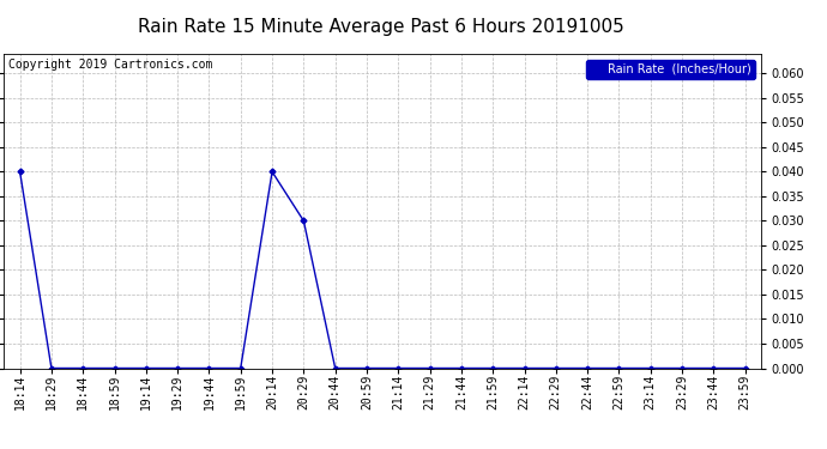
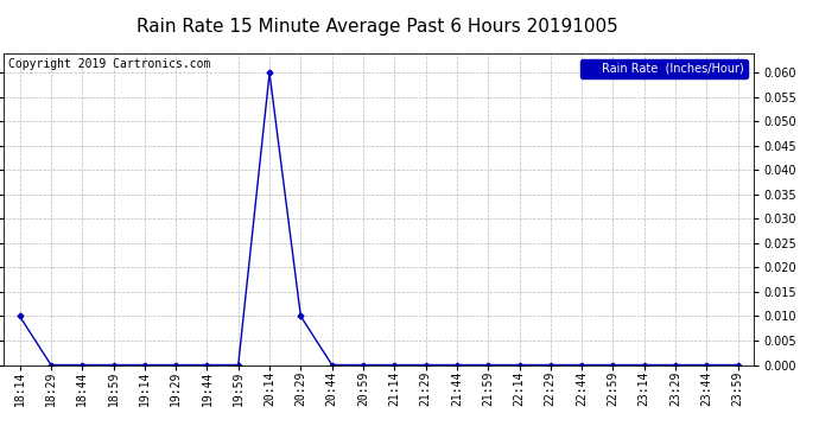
18:14: 0.04 -> 0.01
20:14: 0.04 -> 0.06
20:29: 0.03 -> 0.01
